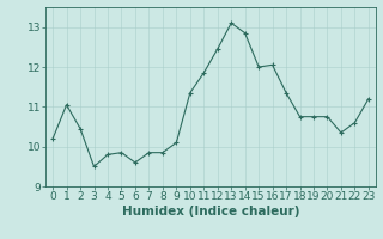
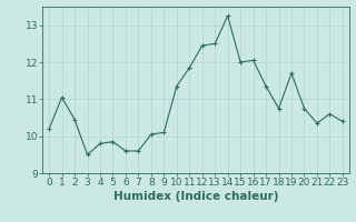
7: 9.85 -> 9.60
8: 9.85 -> 10.05
13: 13.10 -> 12.50
14: 12.85 -> 13.25
19: 10.75 -> 11.70
23: 11.20 -> 10.40
